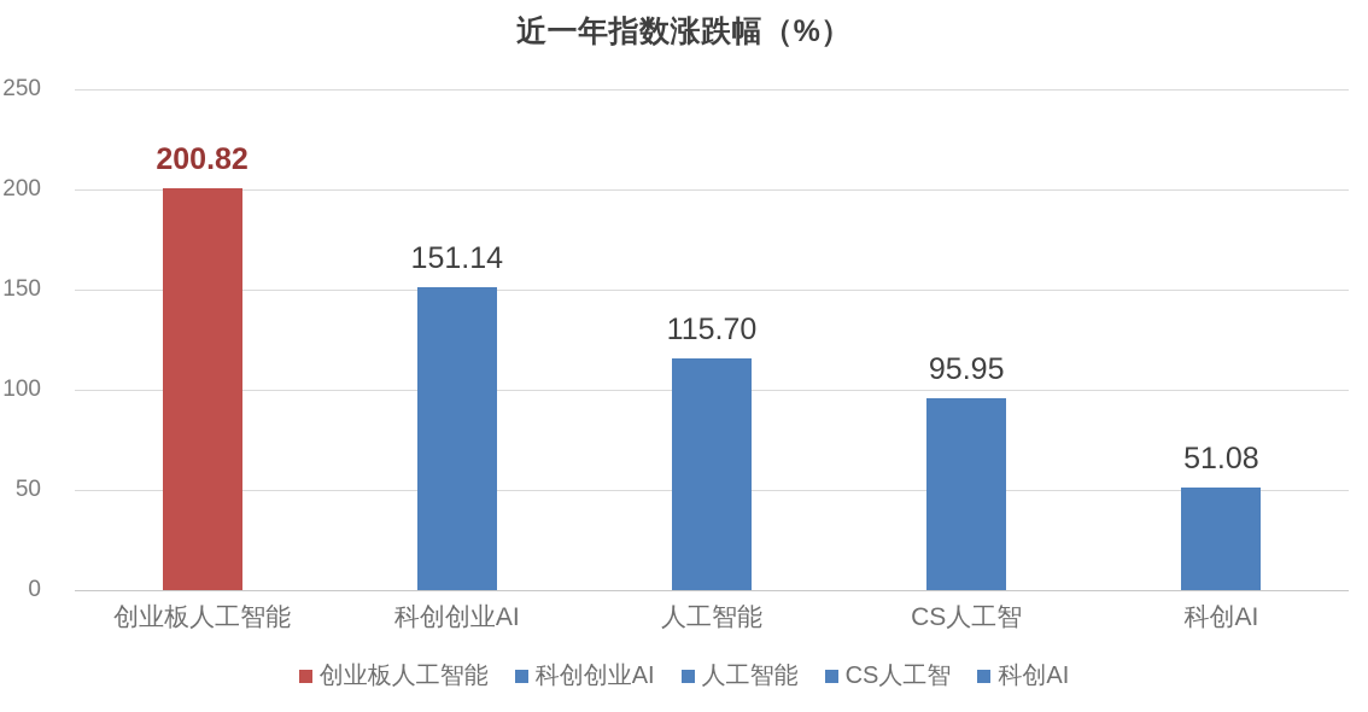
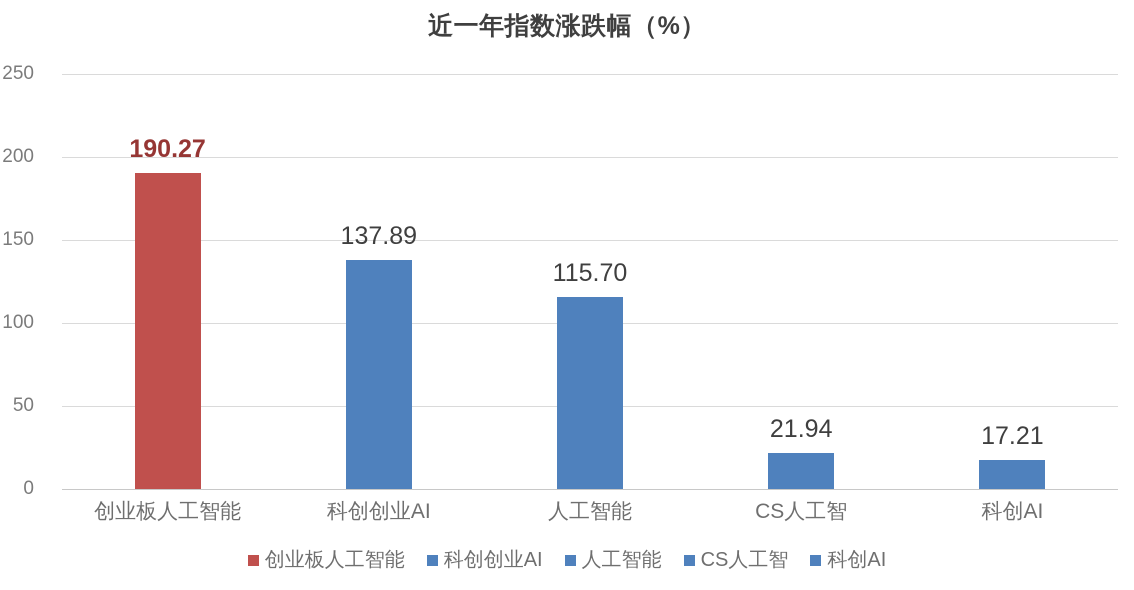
创业板人工智能: 200.82 -> 190.27
科创创业AI: 151.14 -> 137.89
CS人工智: 95.95 -> 21.94
科创AI: 51.08 -> 17.21
